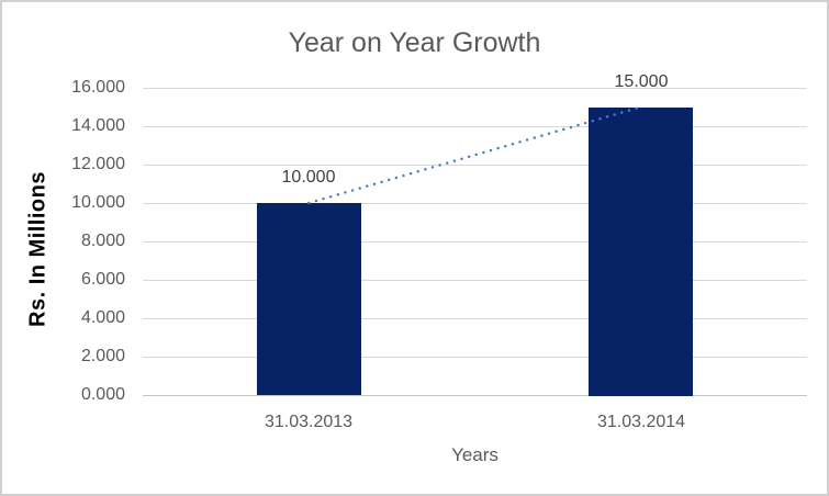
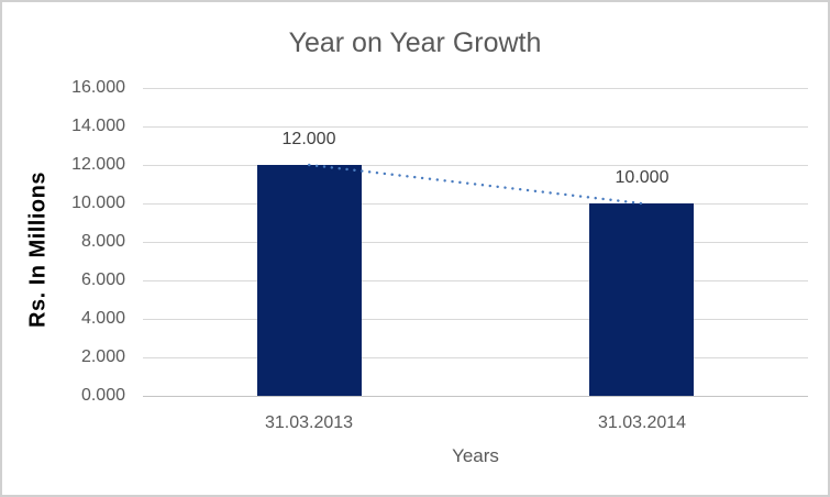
31.03.2013: 10.000 -> 12.000
31.03.2014: 15.000 -> 10.000
